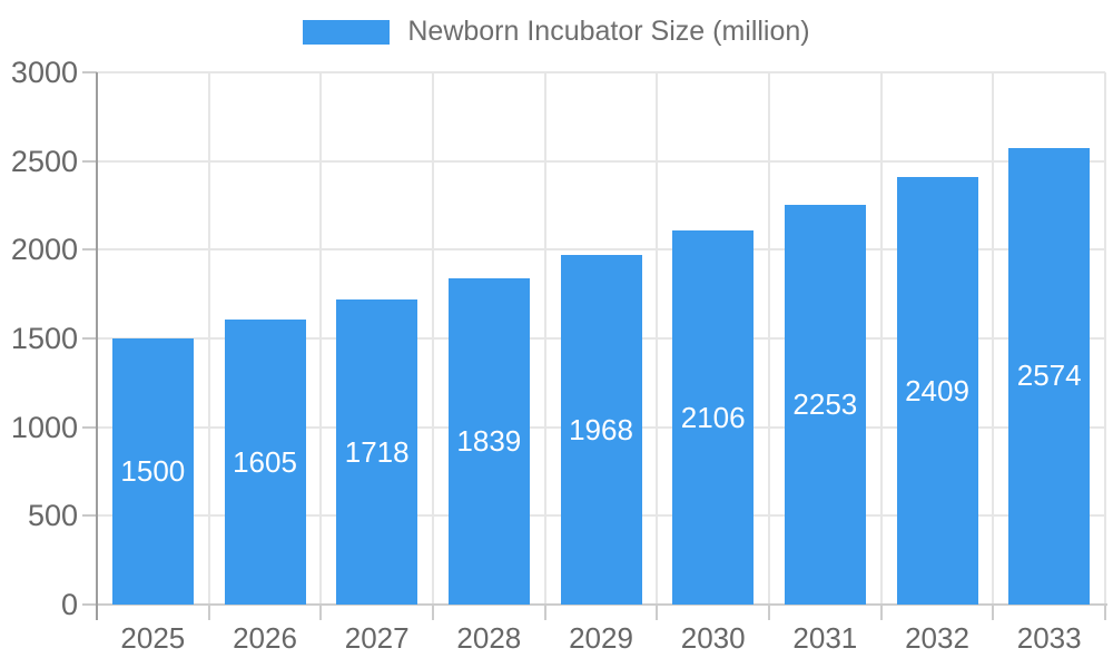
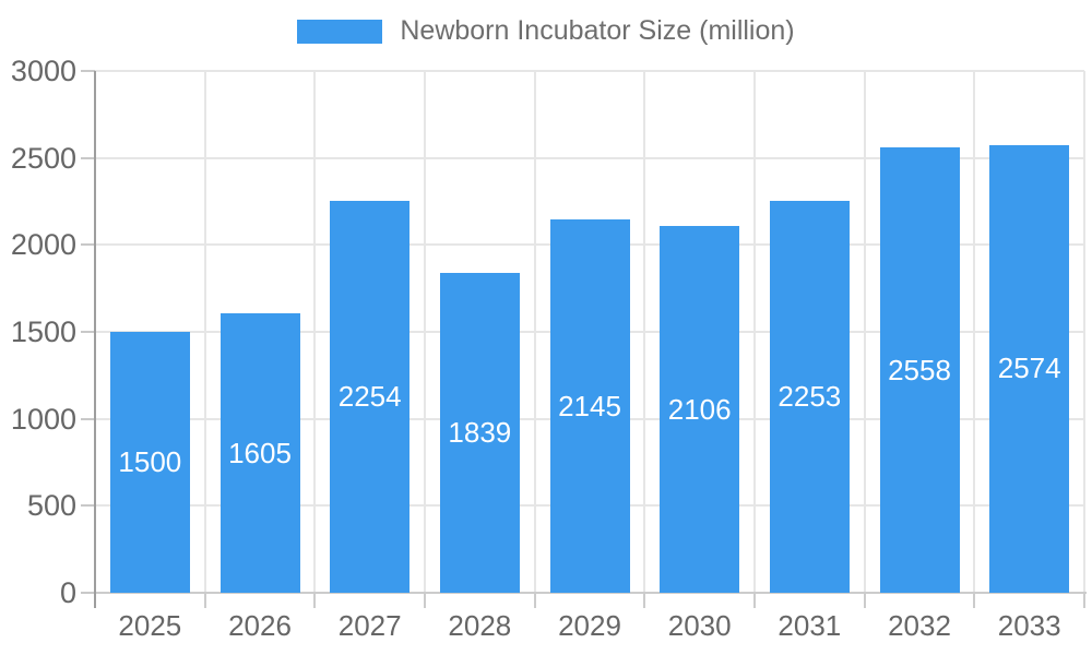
2027: 1718 -> 2254
2029: 1968 -> 2145
2032: 2409 -> 2558
